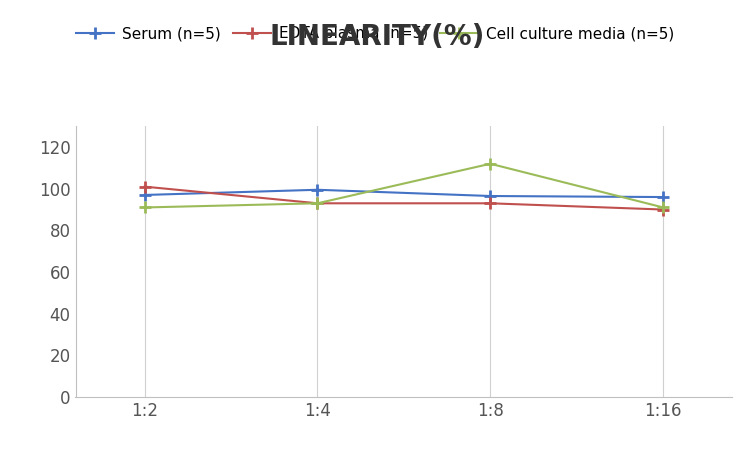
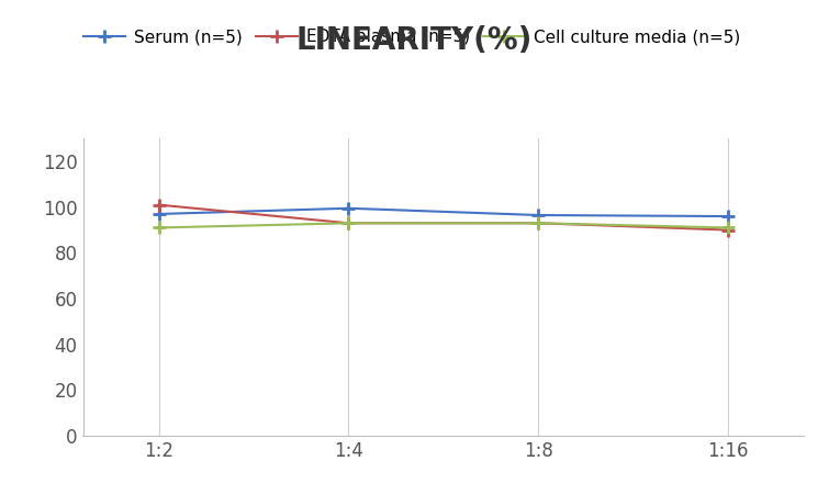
Cell culture media (n=5)/1:8: 112 -> 93
